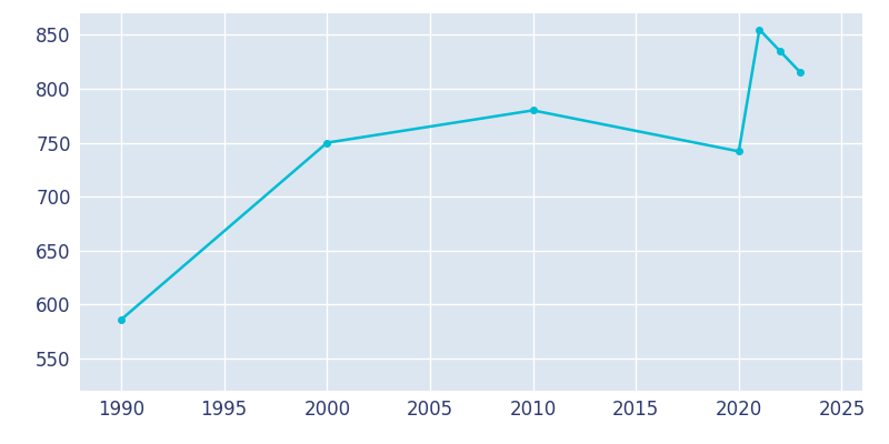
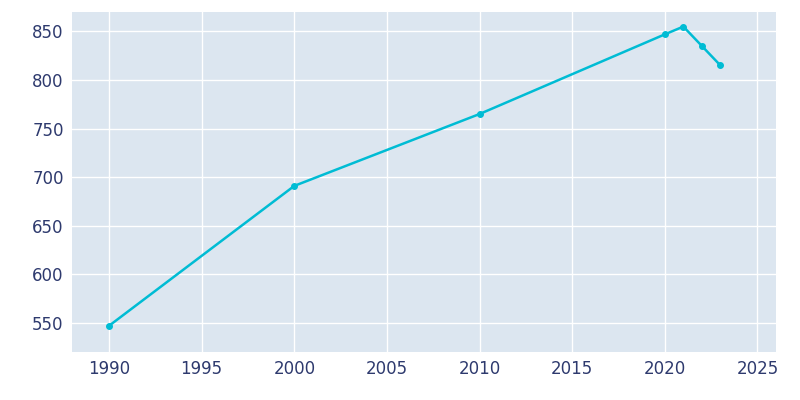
1990: 586 -> 547
2000: 750 -> 691
2010: 780 -> 765
2020: 742 -> 847
